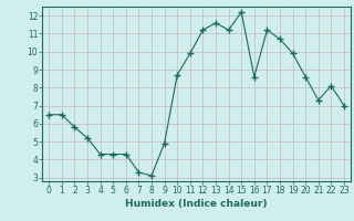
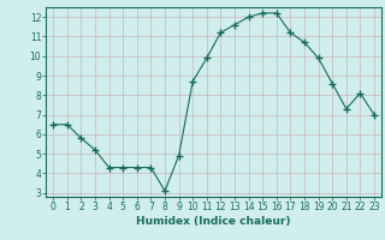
7: 3.3 -> 4.3
14: 11.2 -> 12.0
16: 8.6 -> 12.2
